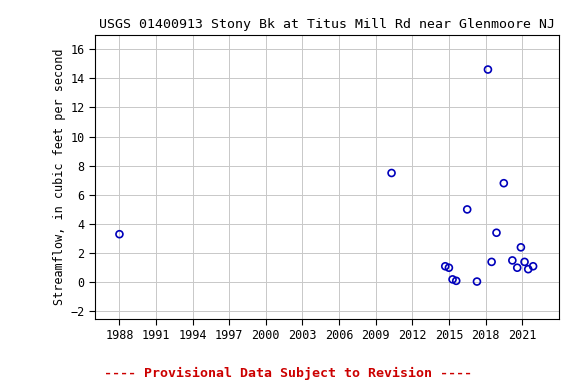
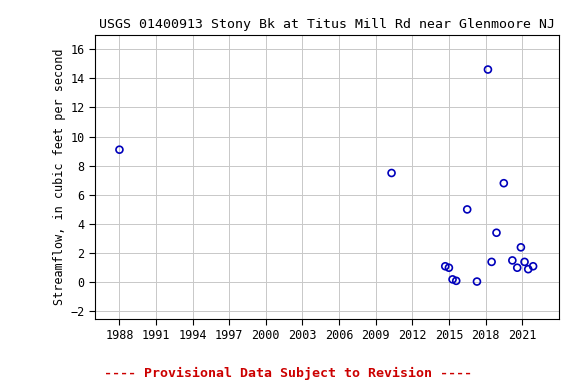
1988: 3.3 -> 9.1
